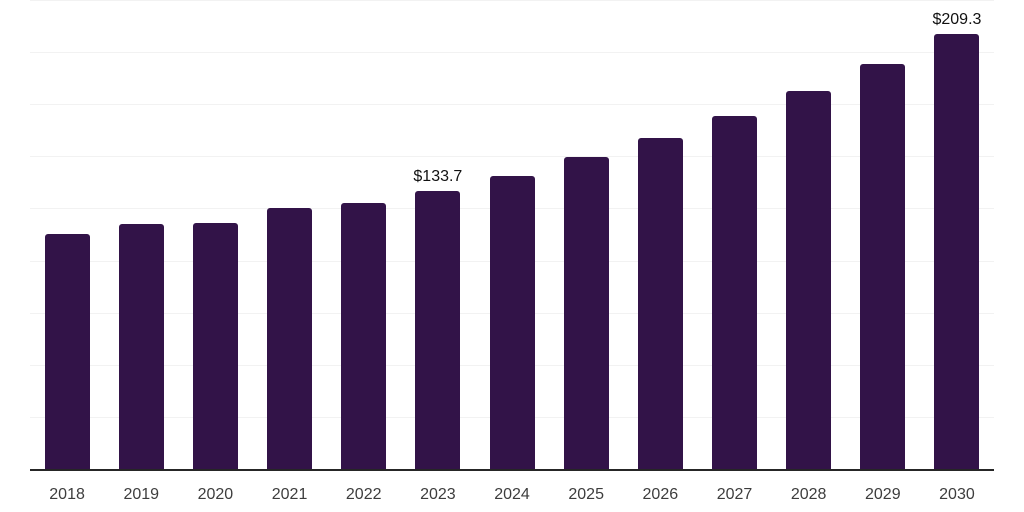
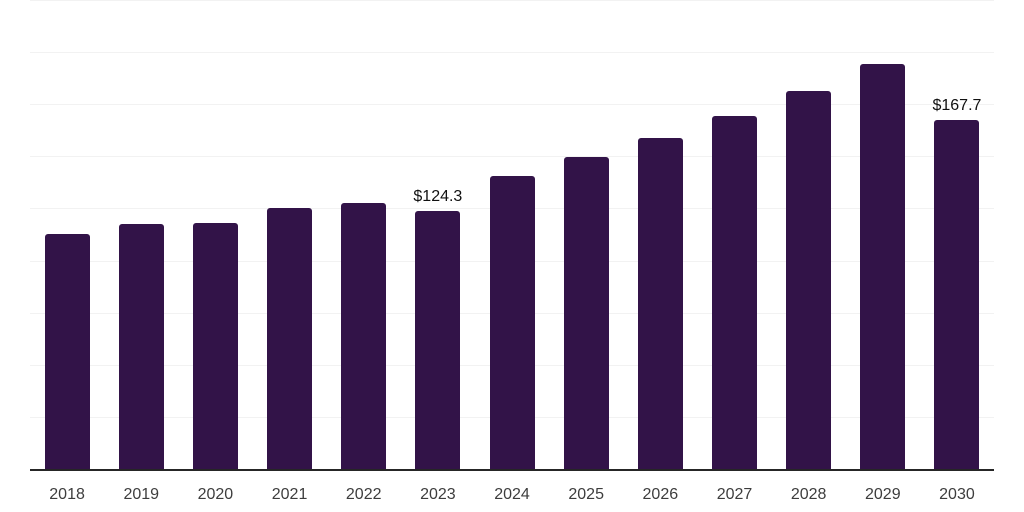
2023: $133.7 -> $124.3
2030: $209.3 -> $167.7
